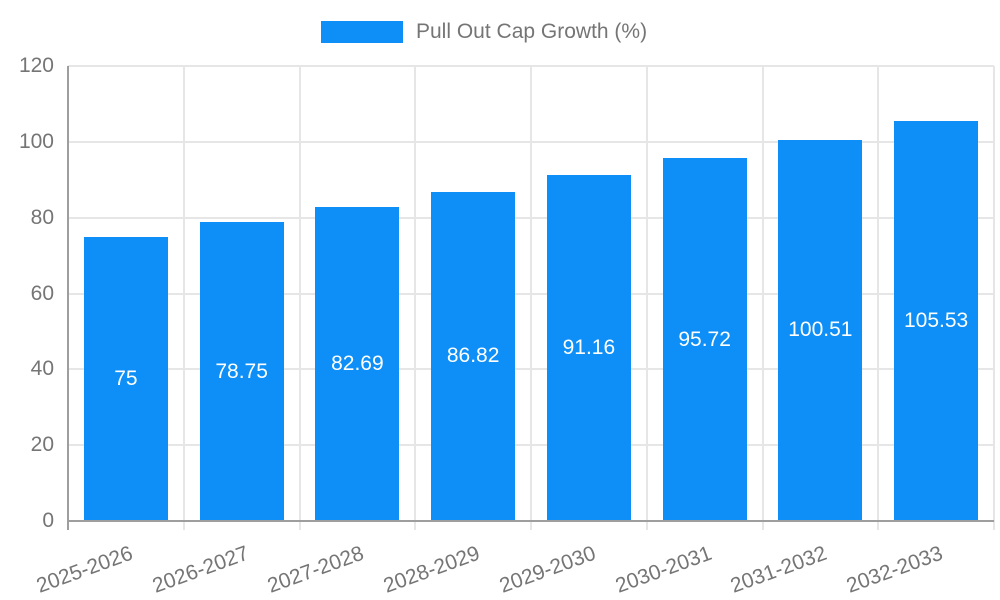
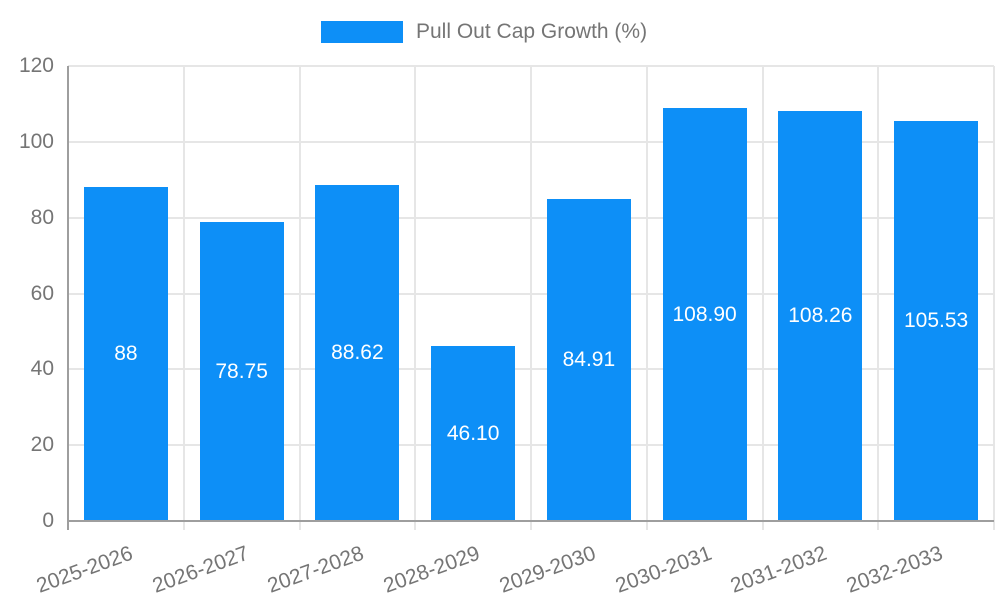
2025-2026: 75 -> 88
2027-2028: 82.69 -> 88.62
2028-2029: 86.82 -> 46.10
2029-2030: 91.16 -> 84.91
2030-2031: 95.72 -> 108.90
2031-2032: 100.51 -> 108.26
